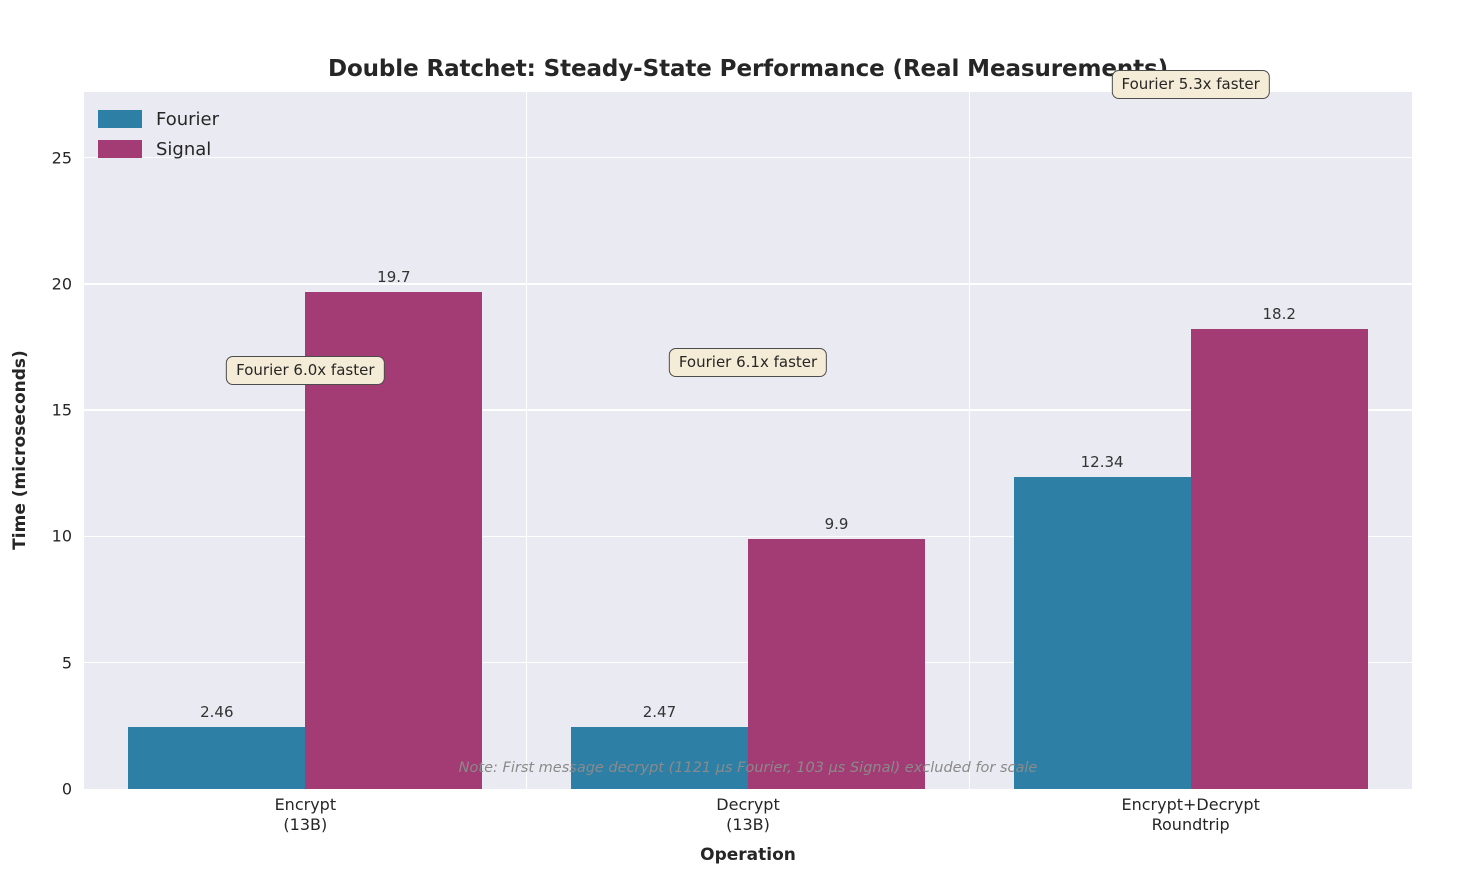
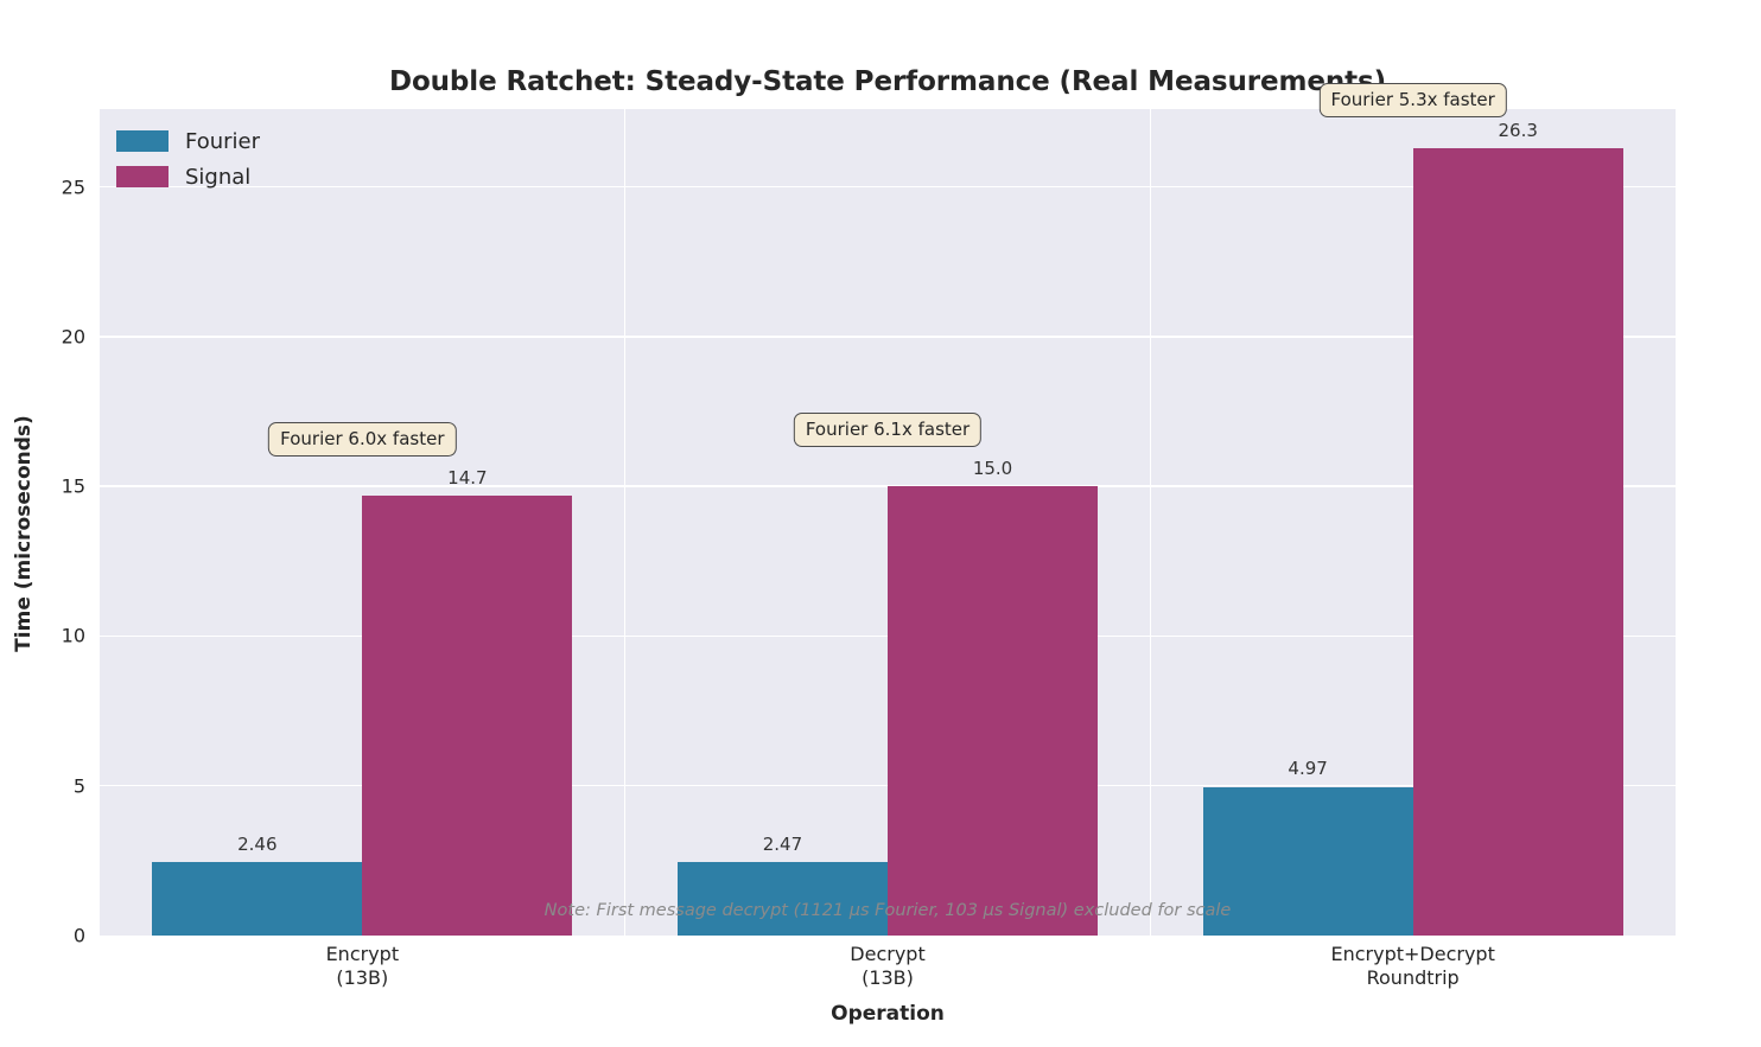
Signal/Encrypt (13B): 19.7 -> 14.7
Signal/Decrypt (13B): 9.9 -> 15.0
Fourier/Encrypt+Decrypt Roundtrip: 12.34 -> 4.97
Signal/Encrypt+Decrypt Roundtrip: 18.2 -> 26.3
